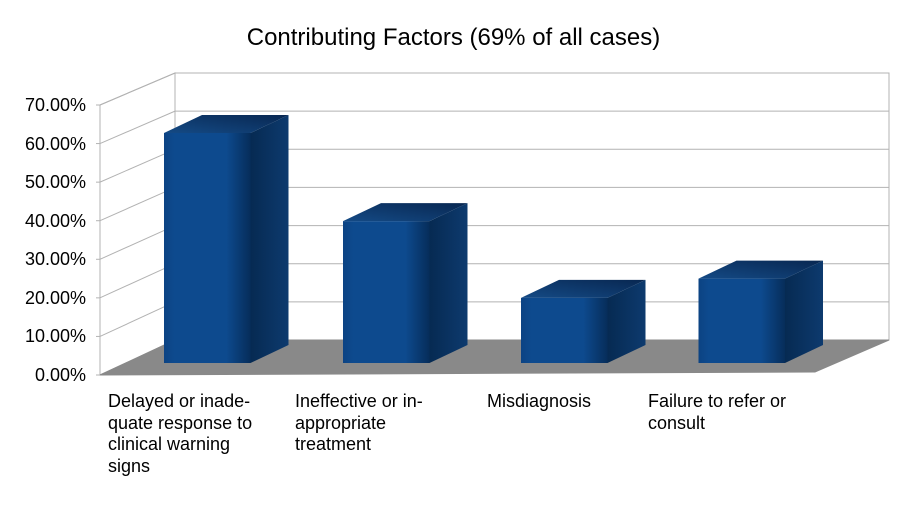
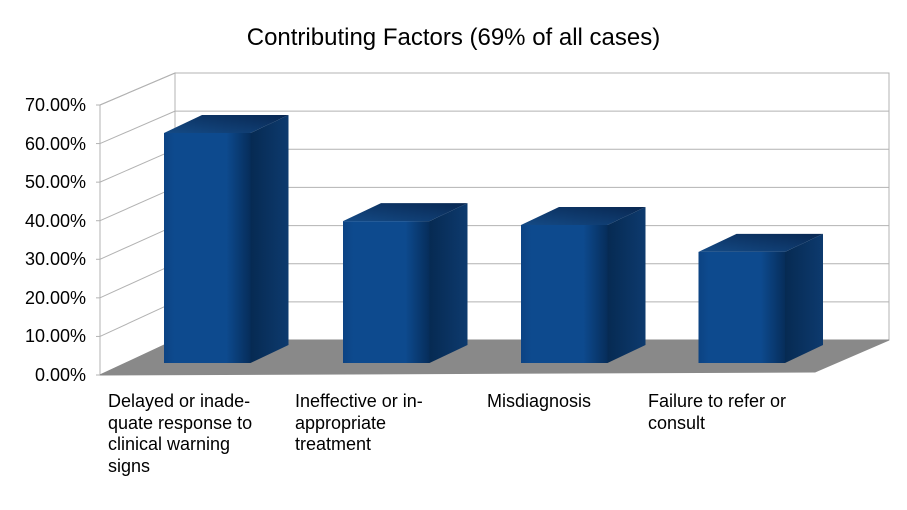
Misdiagnosis: 17% -> 36%
Failure to refer or consult: 22% -> 29%
